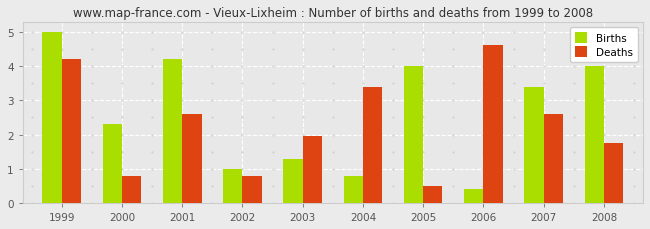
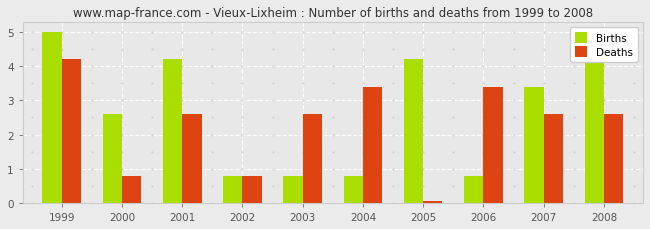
Births/2000: 2.3 -> 2.6
Births/2002: 1.0 -> 0.8
Births/2003: 1.3 -> 0.8
Deaths/2003: 1.95 -> 2.60
Births/2005: 4.0 -> 4.2
Deaths/2005: 0.50 -> 0.05
Births/2006: 0.4 -> 0.8
Deaths/2006: 4.60 -> 3.40
Births/2008: 4.0 -> 4.2
Deaths/2008: 1.75 -> 2.60
